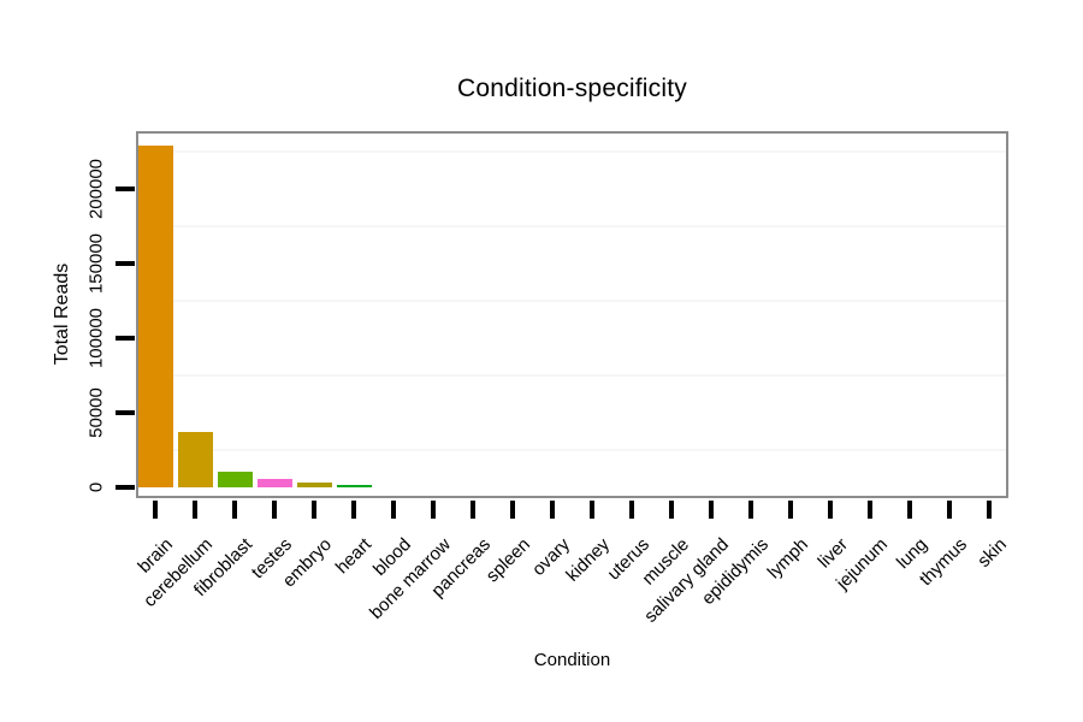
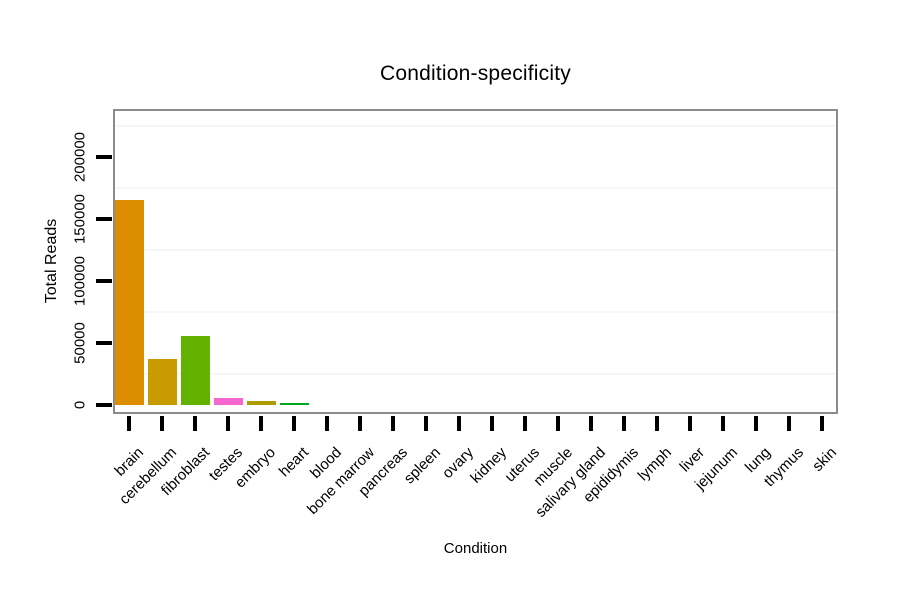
brain: 229000 -> 165000
fibroblast: 10000 -> 56000
